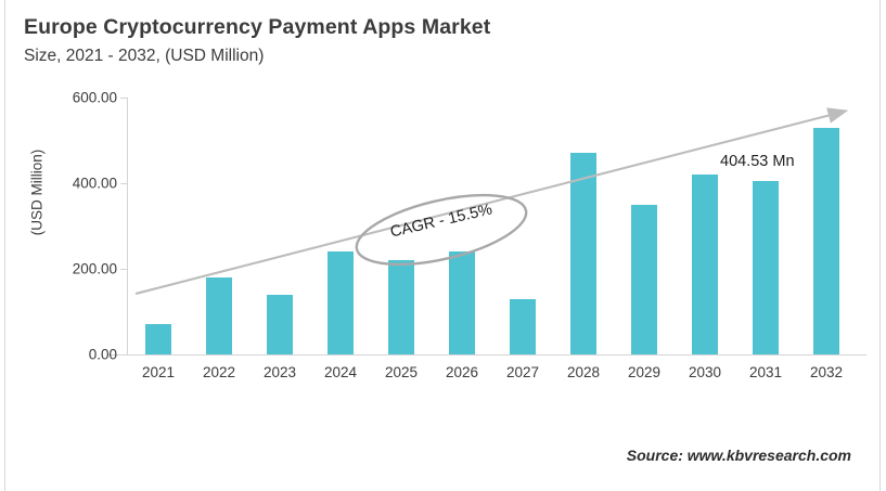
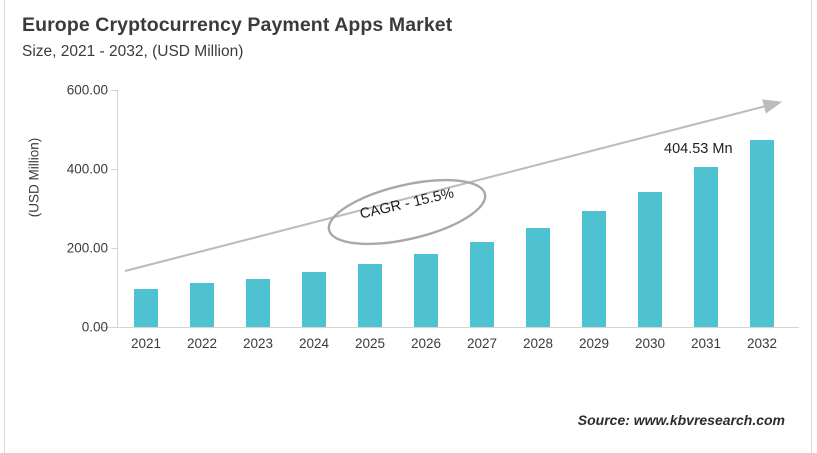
2021: 70 -> 100
2022: 180 -> 110
2023: 140 -> 120
2024: 240 -> 140
2025: 220 -> 160
2026: 240 -> 190
2027: 130 -> 220
2028: 470 -> 250
2029: 350 -> 290
2030: 420 -> 340
2032: 530 -> 470
